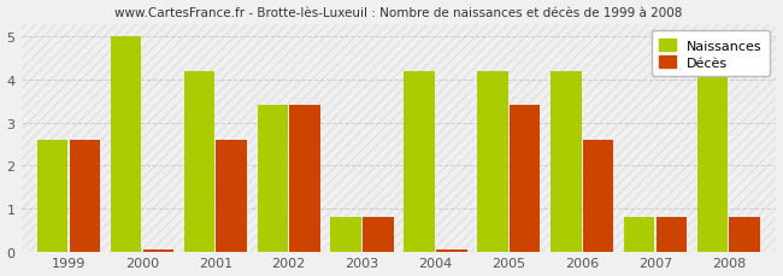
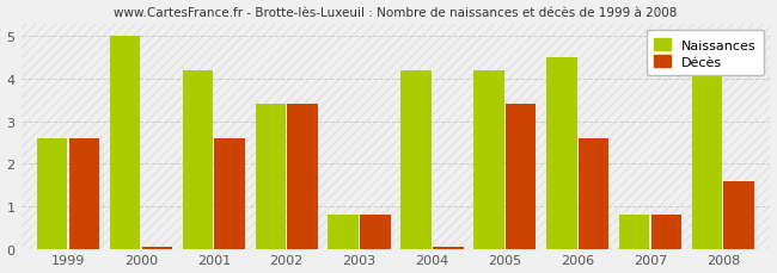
Naissances/2006: 4.2 -> 4.5
Décès/2008: 0.80 -> 1.60
